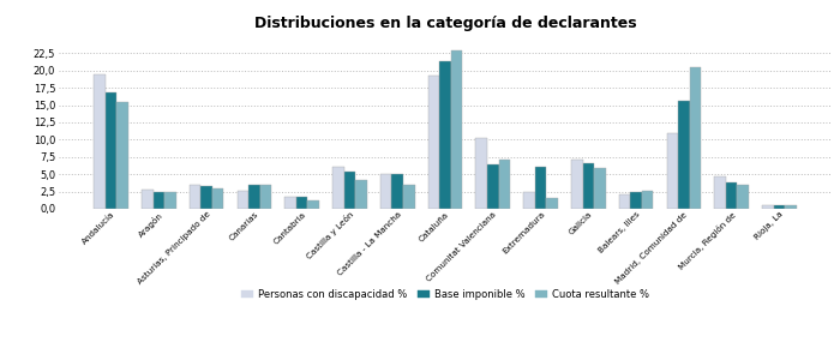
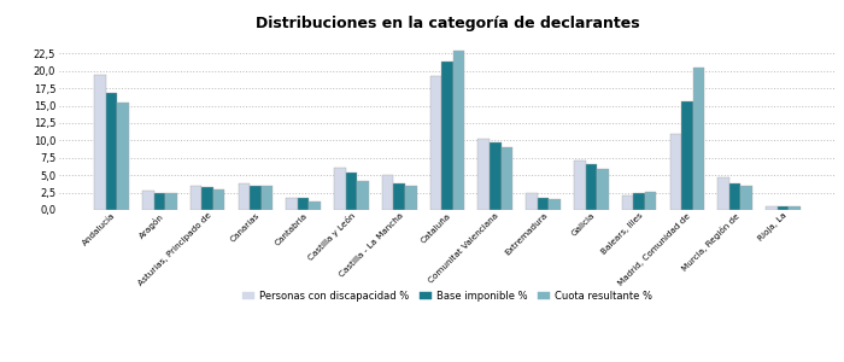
Personas con discapacidad %/Canarias: 2,6 -> 3,8
Base imponible %/Castilla - La Mancha: 5,0 -> 3,9
Base imponible %/Comunitat Valenciana: 6,4 -> 9,7
Cuota resultante %/Comunitat Valenciana: 7,2 -> 9,0
Base imponible %/Extremadura: 6,0 -> 1,8
